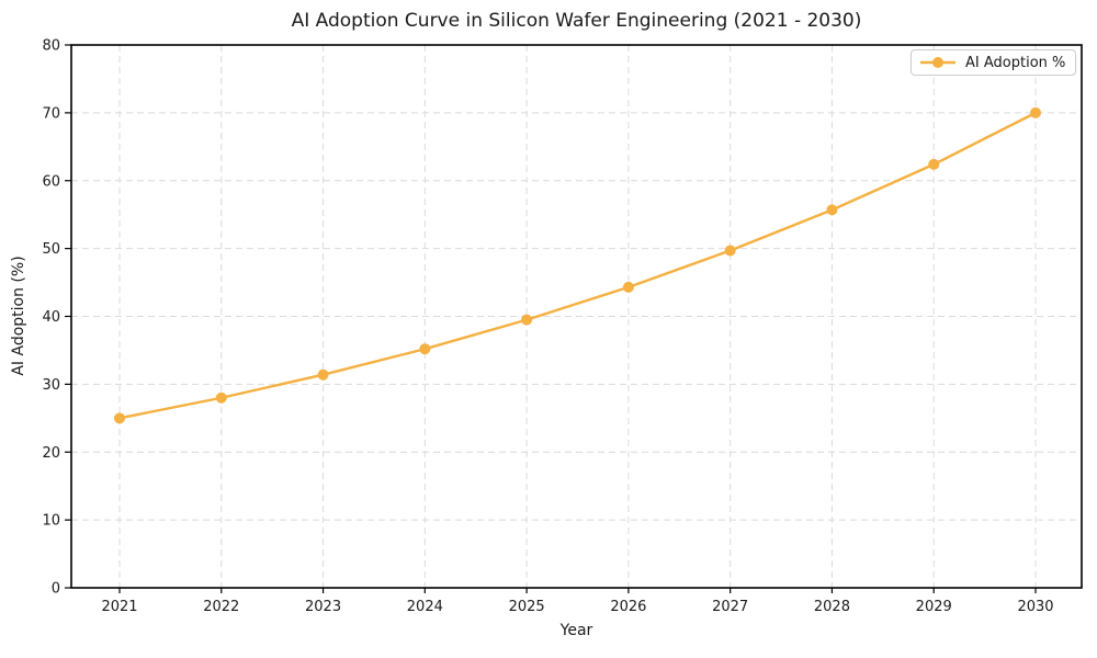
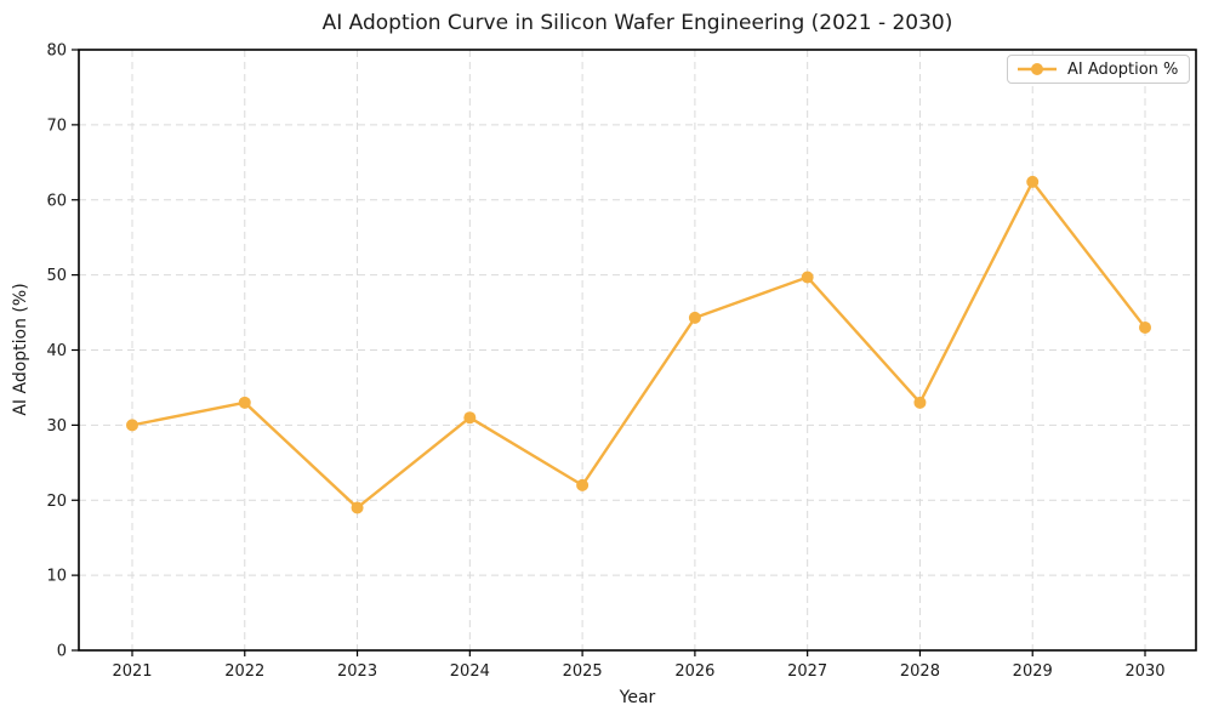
2021: 25 -> 30
2022: 28 -> 33
2023: 31 -> 19
2024: 35 -> 31
2025: 40 -> 22
2028: 56 -> 33
2030: 70 -> 43
